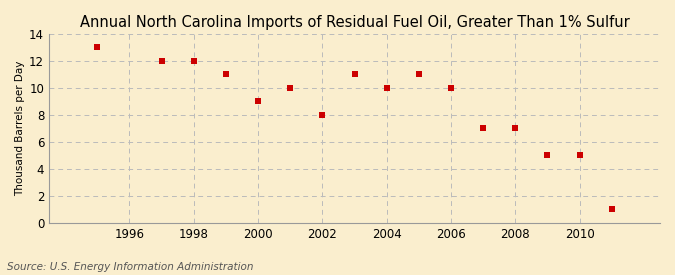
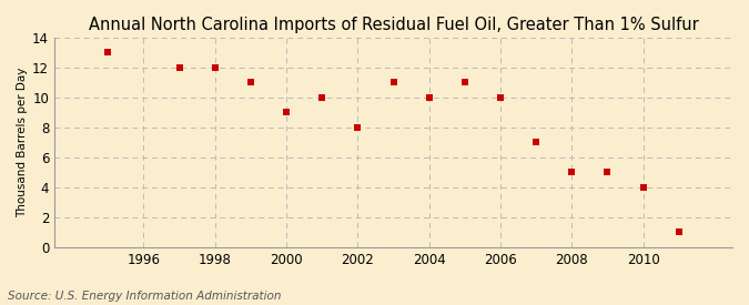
2008: 7 -> 5
2010: 5 -> 4
